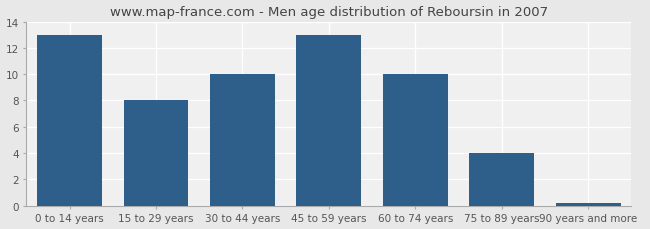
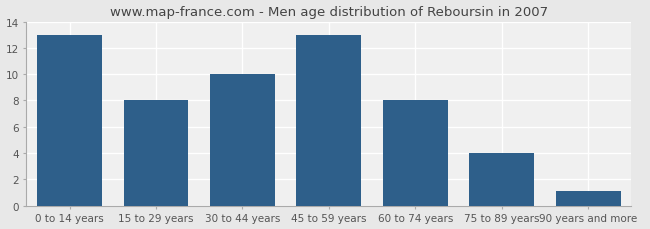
60 to 74 years: 10.0 -> 8.0
90 years and more: 0.2 -> 1.1
